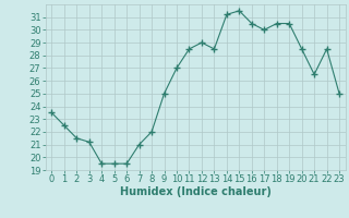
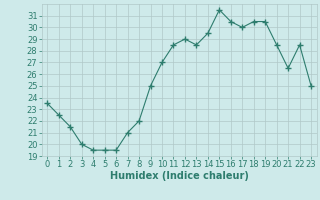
3: 21.2 -> 20.0
14: 31.2 -> 29.5
